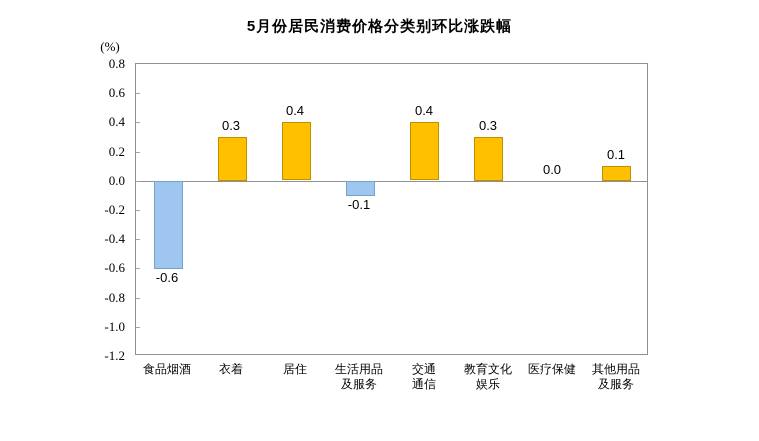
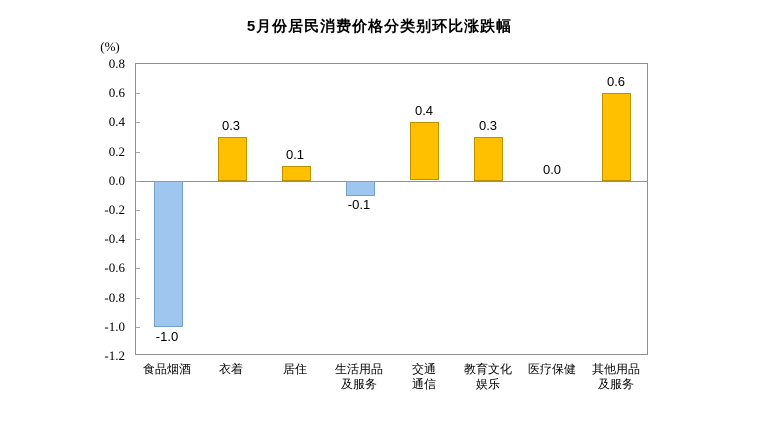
食品烟酒: -0.6 -> -1.0
居住: 0.4 -> 0.1
其他用品 及服务: 0.1 -> 0.6
